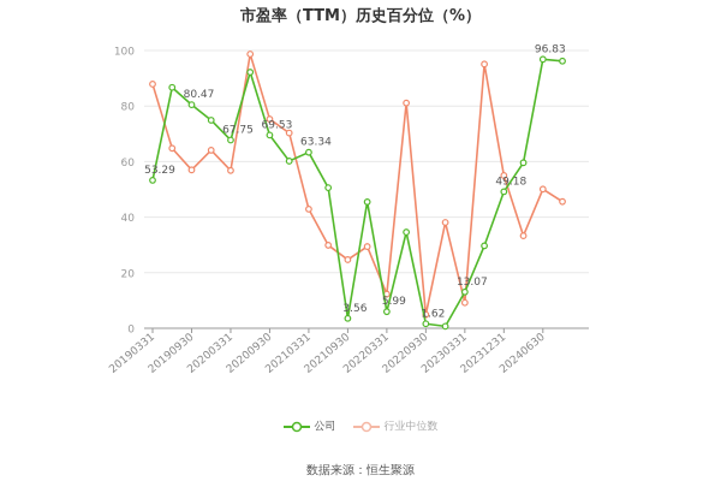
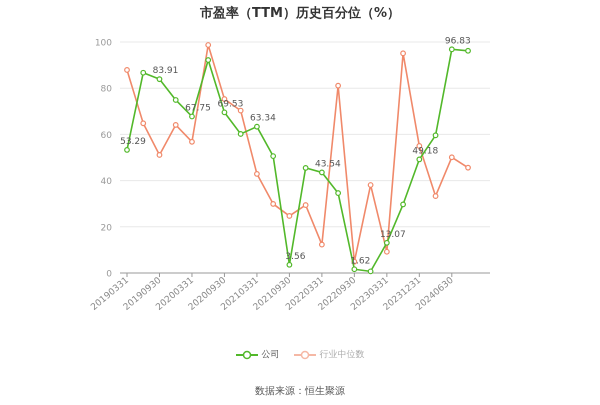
公司/20190930: 80.47 -> 83.91
行业中位数/20190930: 57 -> 51
公司/20220331: 5.99 -> 43.54
